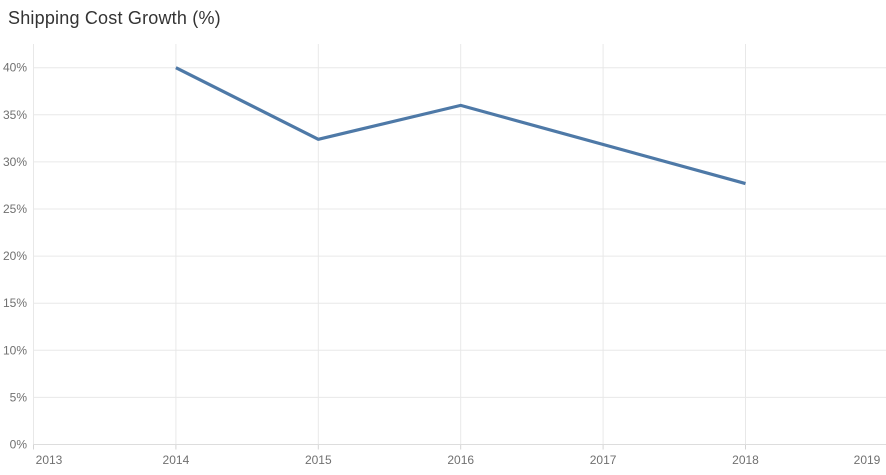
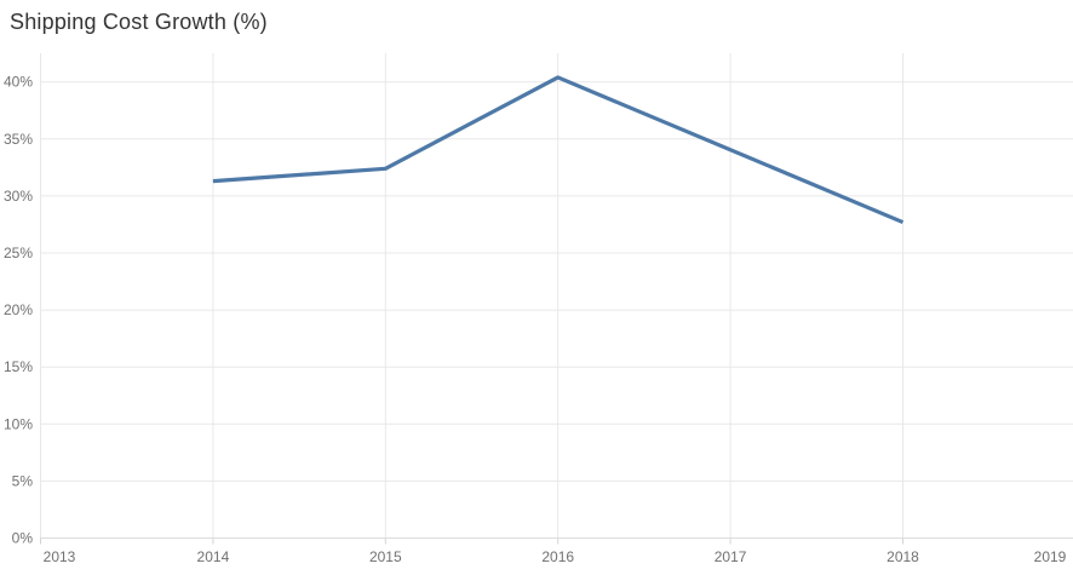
2014: 40% -> 31%
2016: 36% -> 40%
